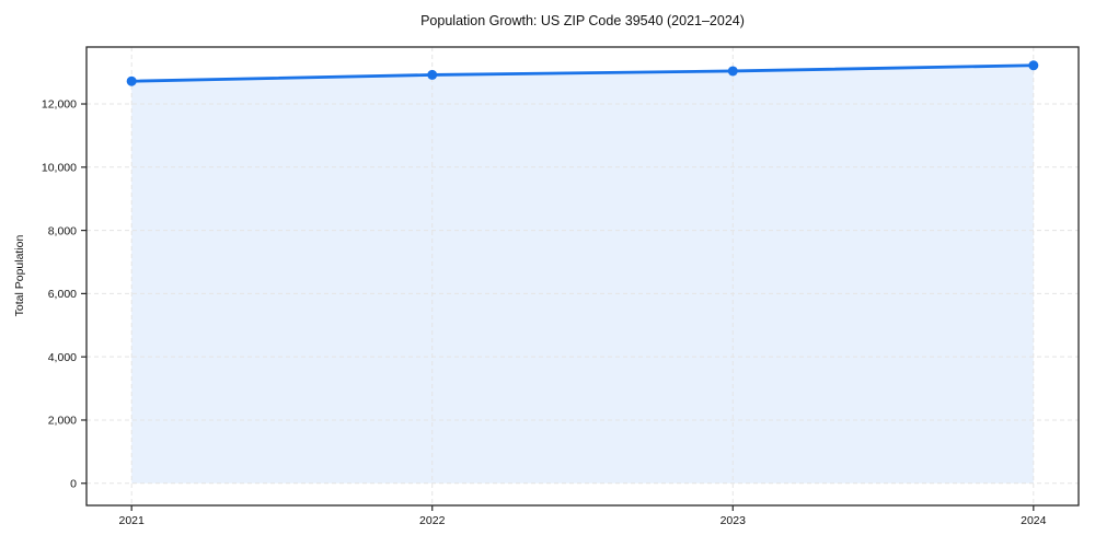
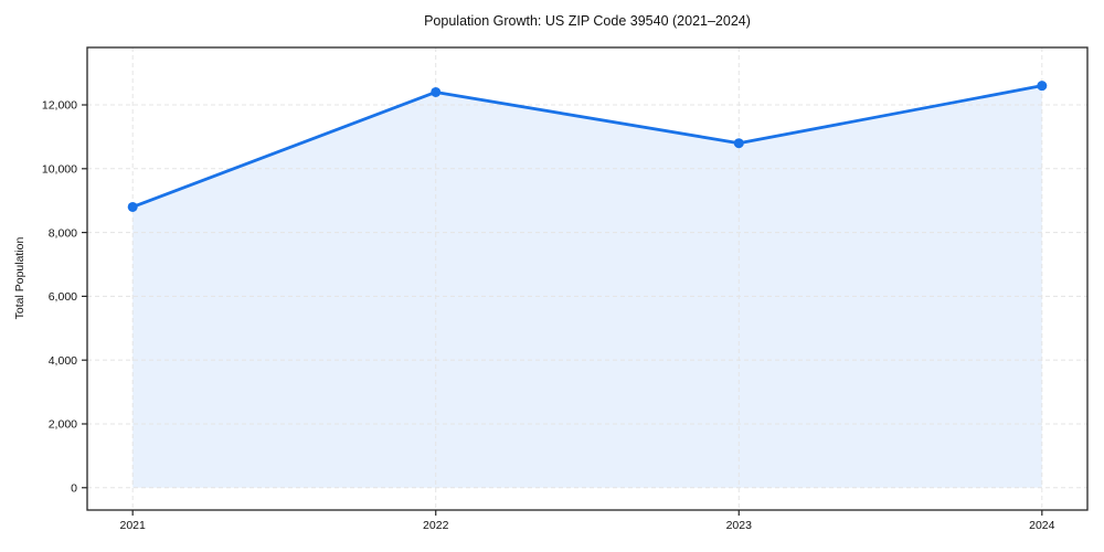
2021: 12700 -> 8800
2022: 12900 -> 12400
2023: 13000 -> 10800
2024: 13200 -> 12600
